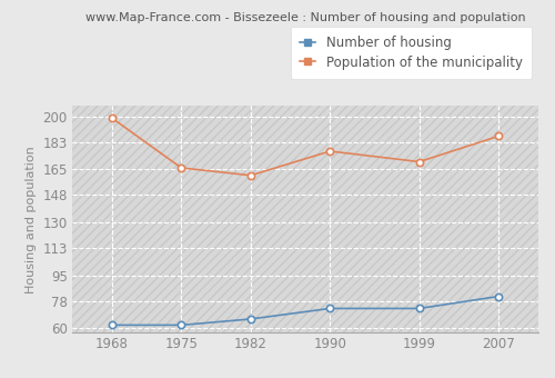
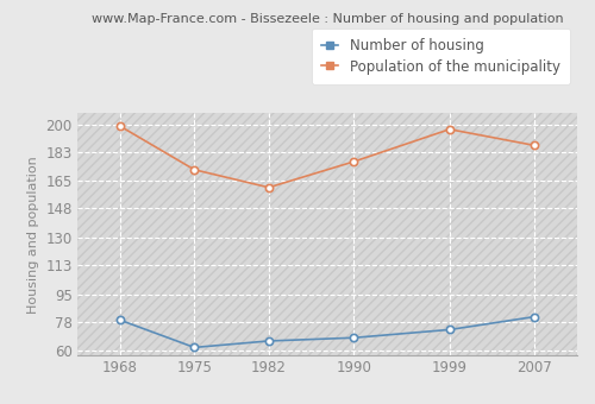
Number of housing/1968: 62 -> 79
Population of the municipality/1975: 166 -> 172
Number of housing/1990: 73 -> 68
Population of the municipality/1999: 170 -> 197
